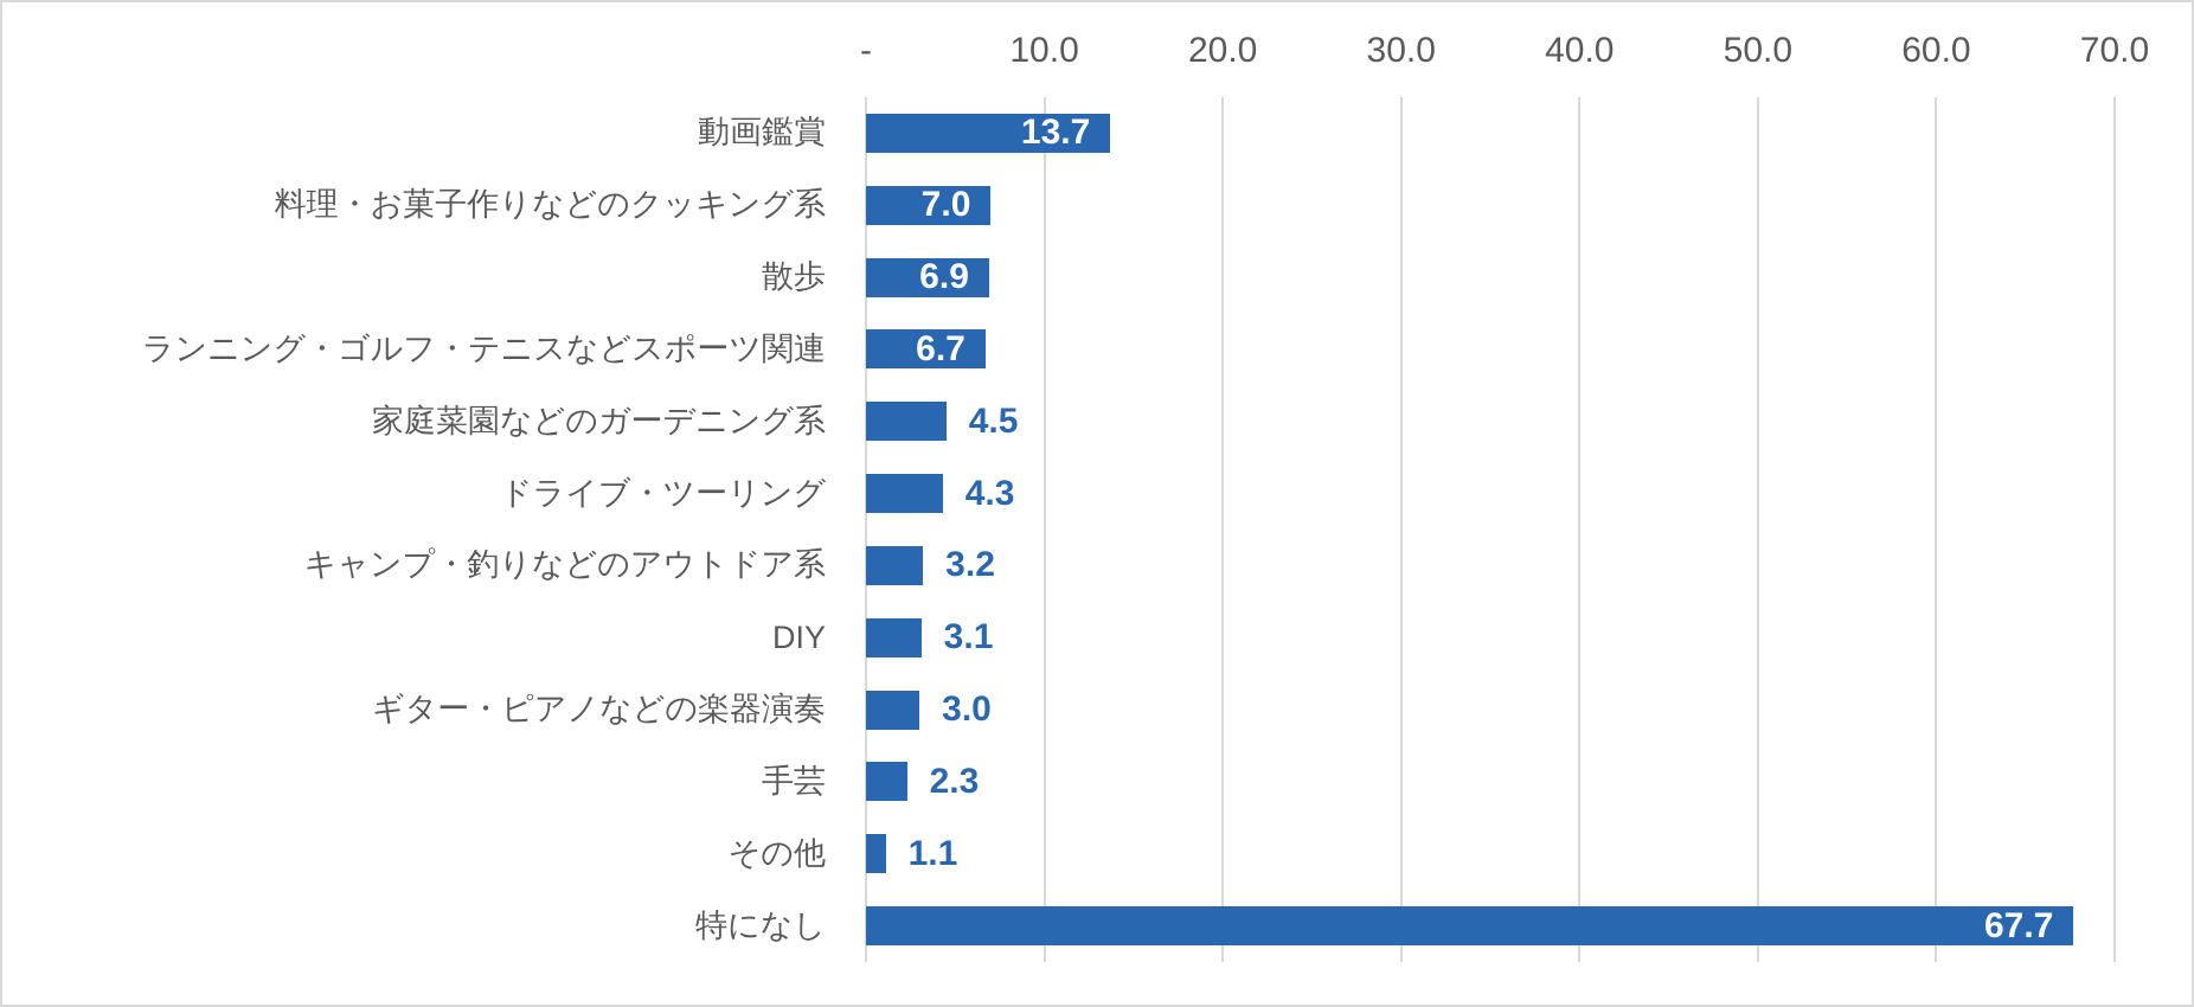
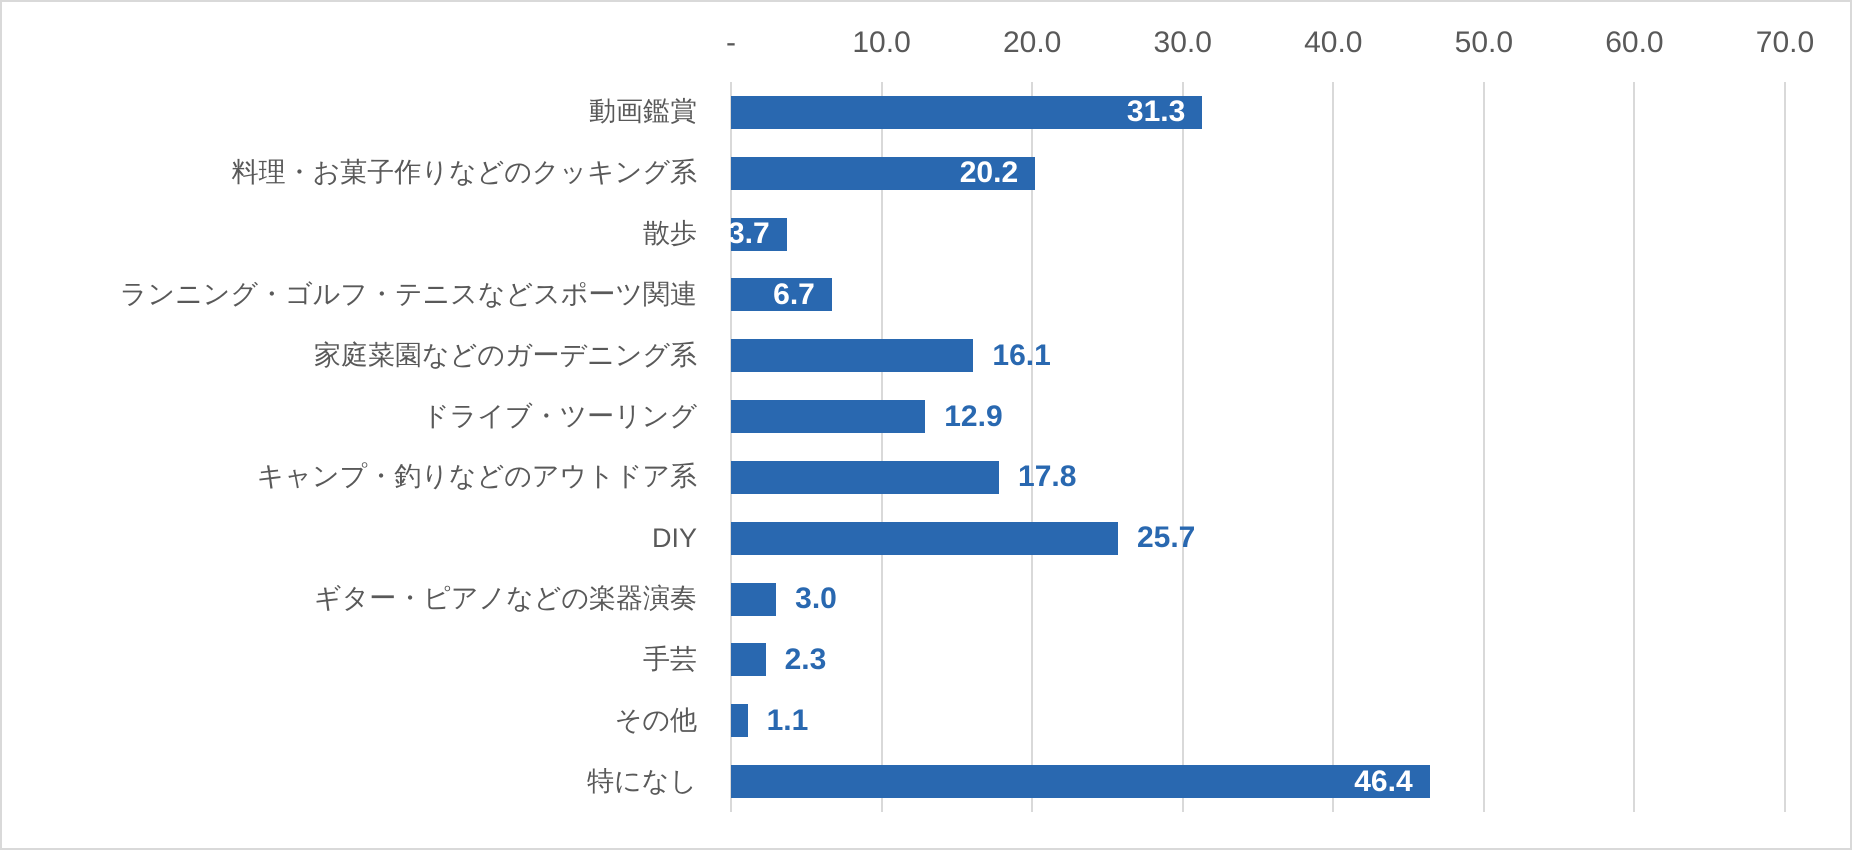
動画鑑賞: 13.7 -> 31.3
料理・お菓子作りなどのクッキング系: 7.0 -> 20.2
散歩: 6.9 -> 3.7
家庭菜園などのガーデニング系: 4.5 -> 16.1
ドライブ・ツーリング: 4.3 -> 12.9
キャンプ・釣りなどのアウトドア系: 3.2 -> 17.8
DIY: 3.1 -> 25.7
特になし: 67.7 -> 46.4
